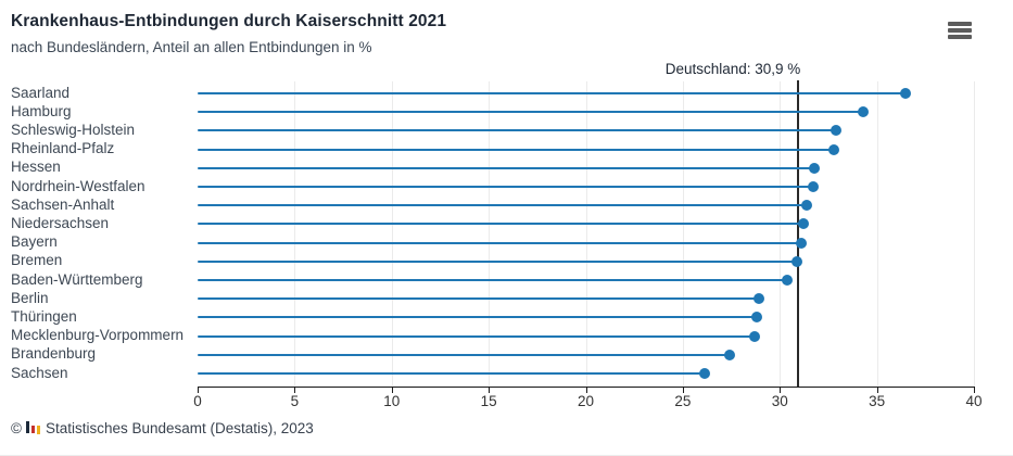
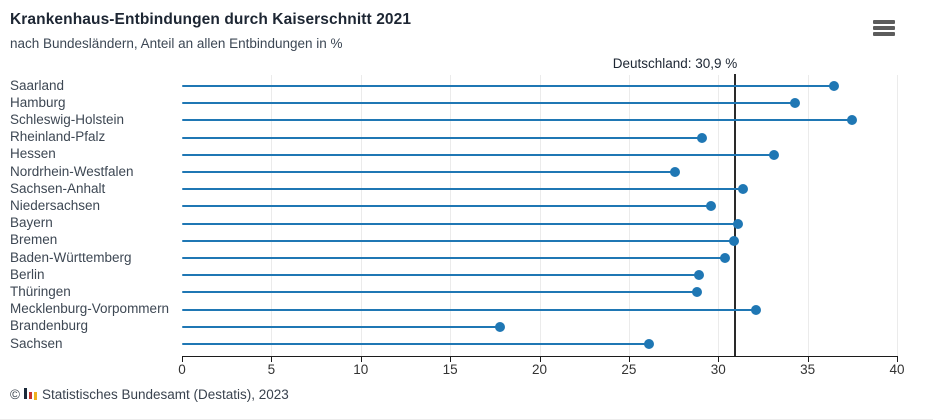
Schleswig-Holstein: 32.9 -> 37.5
Rheinland-Pfalz: 32.8 -> 29.1
Hessen: 31.8 -> 33.1
Nordrhein-Westfalen: 31.7 -> 27.6
Niedersachsen: 31.2 -> 29.6
Mecklenburg-Vorpommern: 28.7 -> 32.1
Brandenburg: 27.4 -> 17.8
